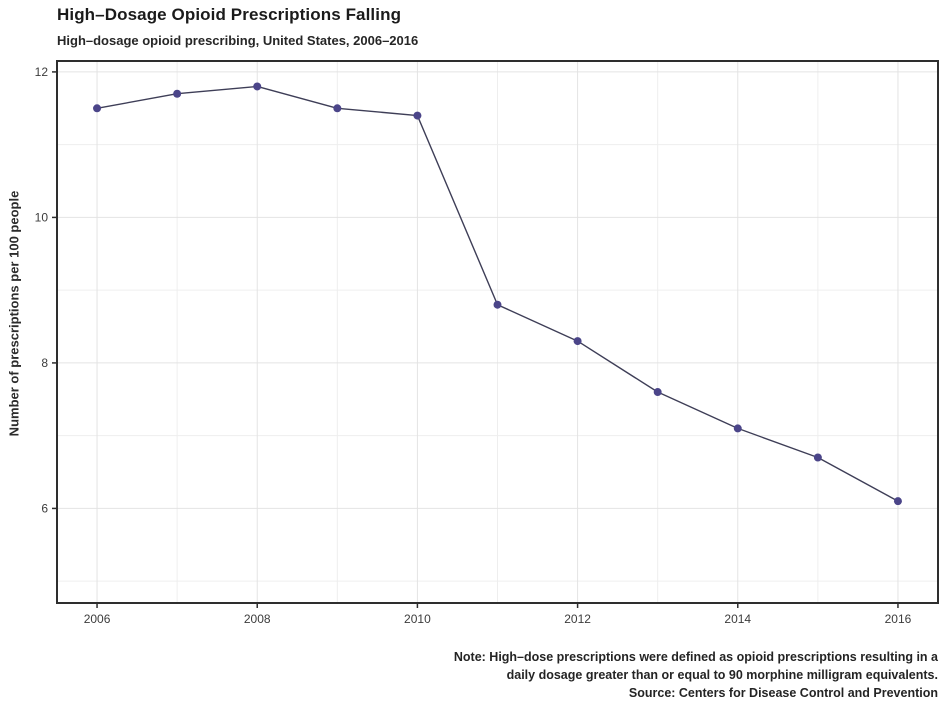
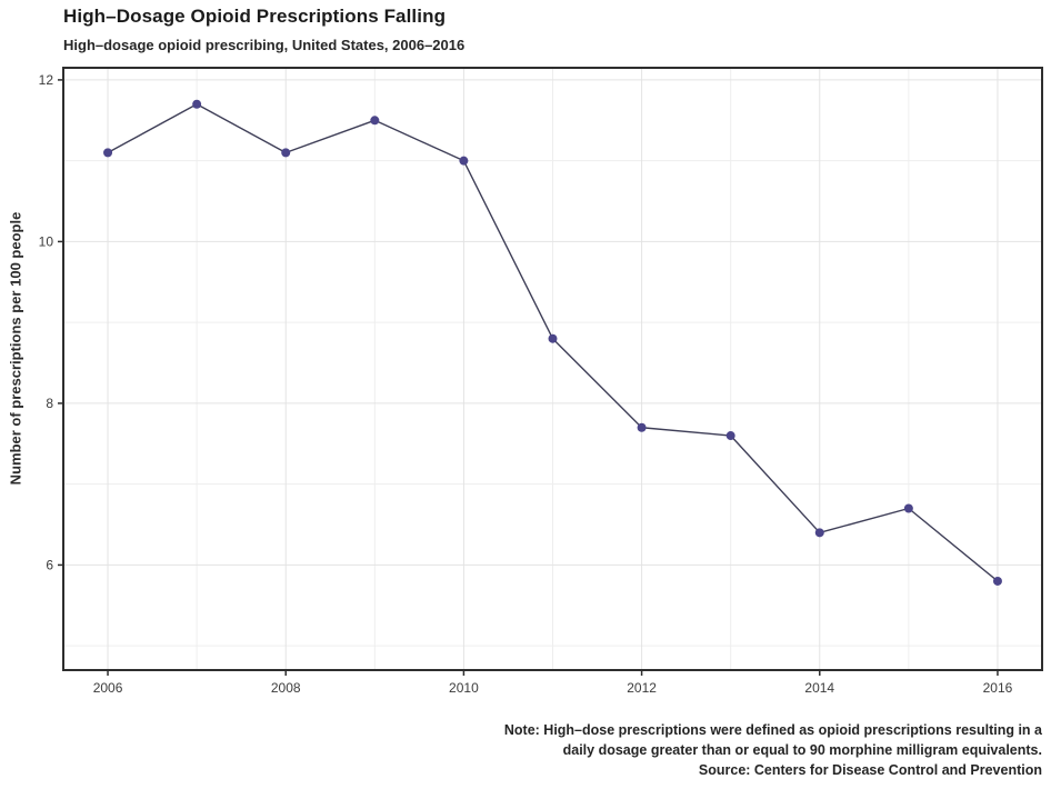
2006: 11.5 -> 11.1
2008: 11.8 -> 11.1
2010: 11.4 -> 11.0
2012: 8.3 -> 7.7
2014: 7.1 -> 6.4
2016: 6.1 -> 5.8
